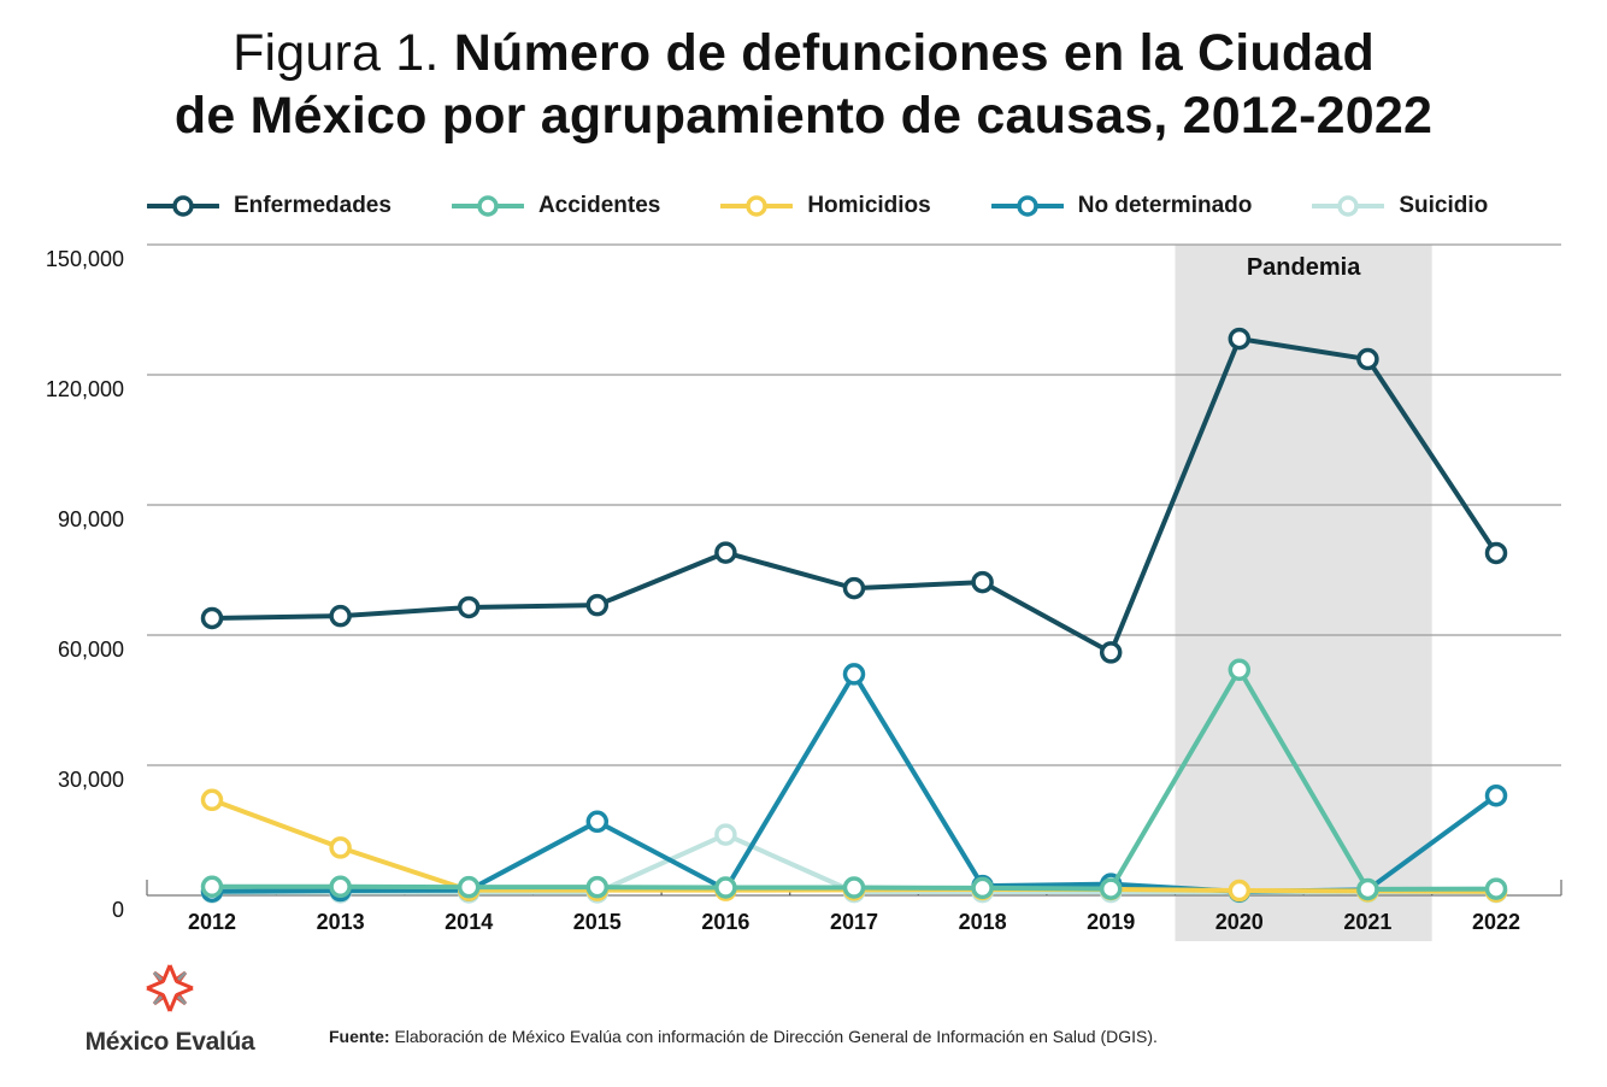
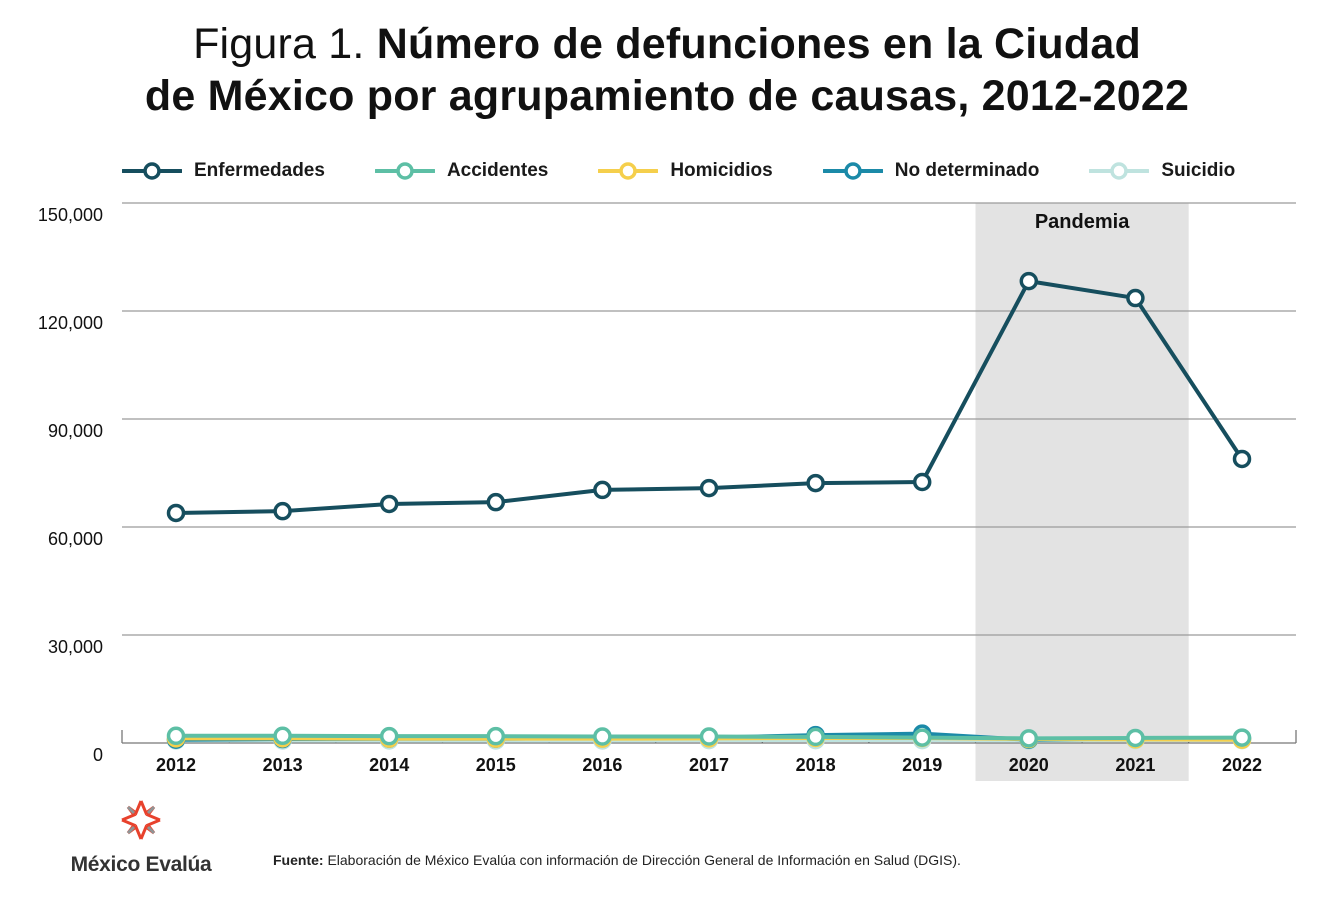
Homicidios/2012: 22000 -> 1000
Homicidios/2013: 11000 -> 1000
No determinado/2015: 17000 -> 1000
Enfermedades/2016: 79000 -> 70000
Suicidio/2016: 14000 -> 1000
No determinado/2017: 51000 -> 2000
Enfermedades/2019: 56000 -> 72000
Accidentes/2020: 52000 -> 1000
No determinado/2022: 23000 -> 1000
